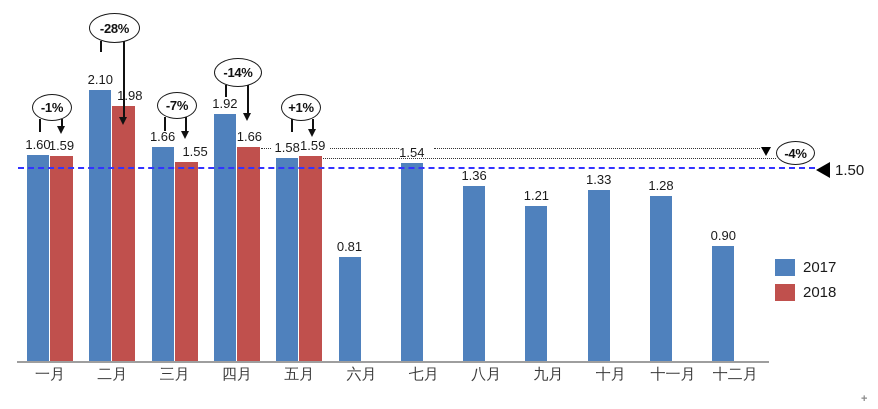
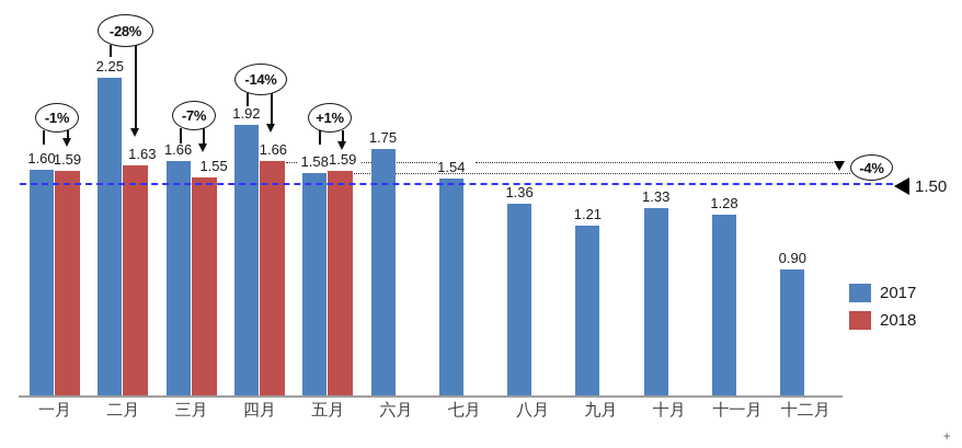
2017/二月: 2.10 -> 2.25
2018/二月: 1.98 -> 1.63
2017/六月: 0.81 -> 1.75
